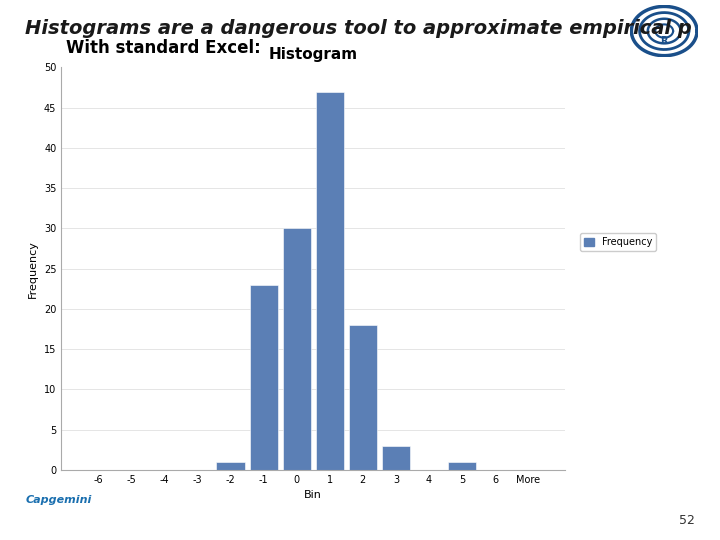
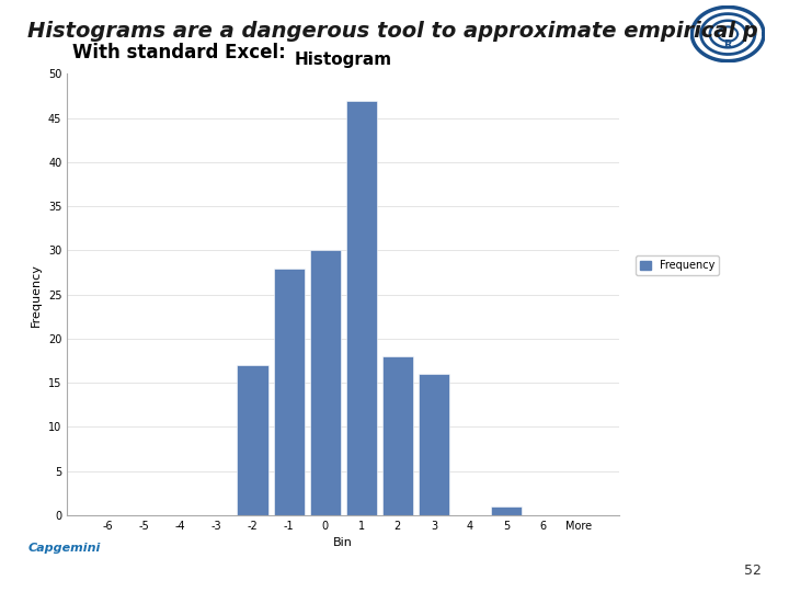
Histogram/-2: 1 -> 17
Histogram/-1: 23 -> 28
Histogram/3: 3 -> 16
